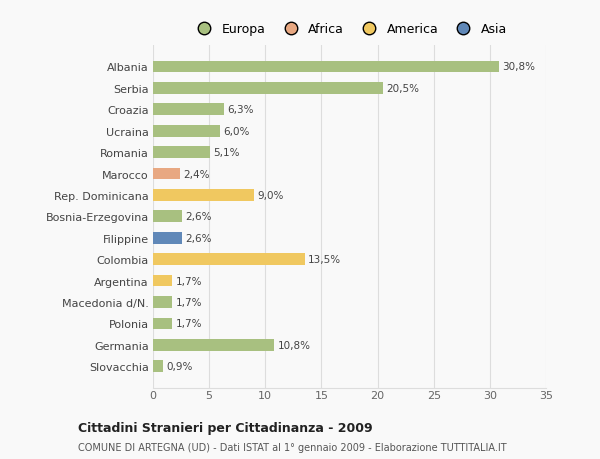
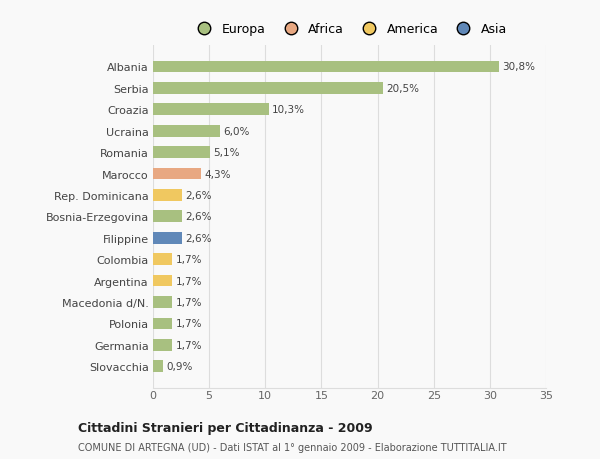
Croazia: 6,3% -> 10,3%
Marocco: 2,4% -> 4,3%
Rep. Dominicana: 9,0% -> 2,6%
Colombia: 13,5% -> 1,7%
Germania: 10,8% -> 1,7%
